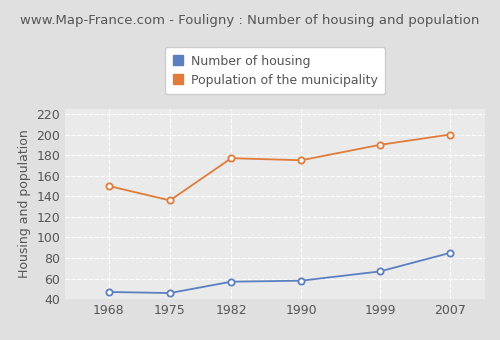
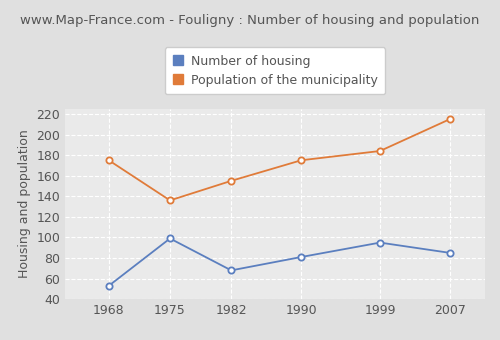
Number of housing/1968: 47 -> 53
Population of the municipality/1968: 150 -> 175
Number of housing/1975: 46 -> 99
Number of housing/1982: 57 -> 68
Population of the municipality/1982: 177 -> 155
Number of housing/1990: 58 -> 81
Number of housing/1999: 67 -> 95
Population of the municipality/1999: 190 -> 184
Population of the municipality/2007: 200 -> 215
